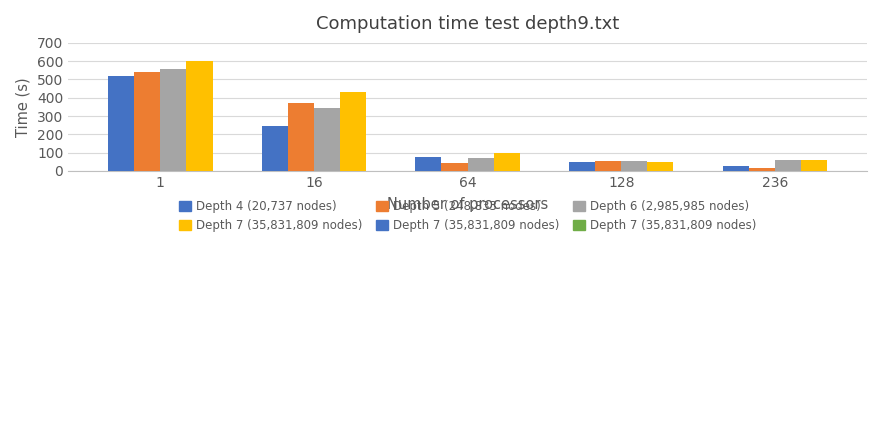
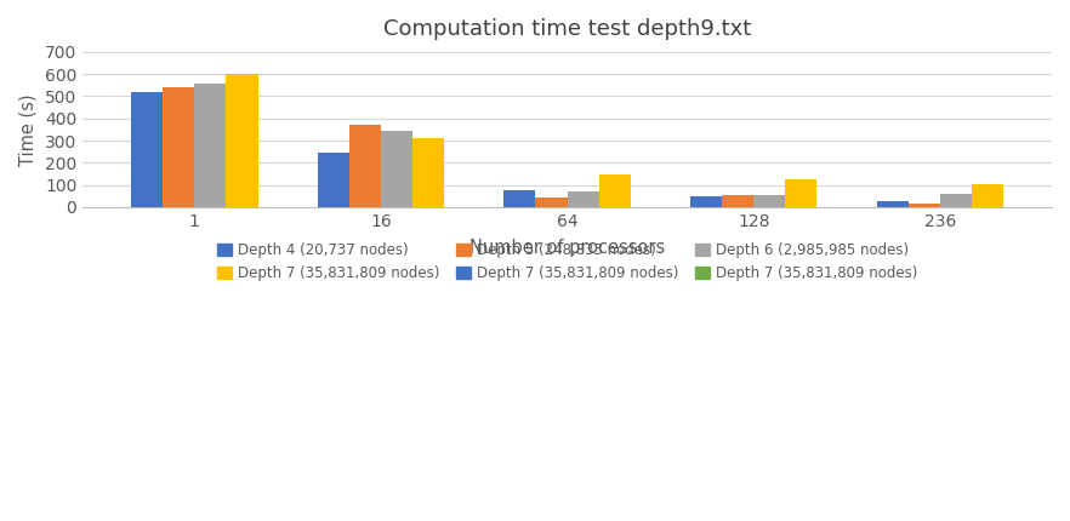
Depth 7 (35,831,809 nodes)/16: 430 -> 310
Depth 7 (35,831,809 nodes)/64: 100 -> 150
Depth 7 (35,831,809 nodes)/128: 50 -> 120
Depth 7 (35,831,809 nodes)/236: 60 -> 100
